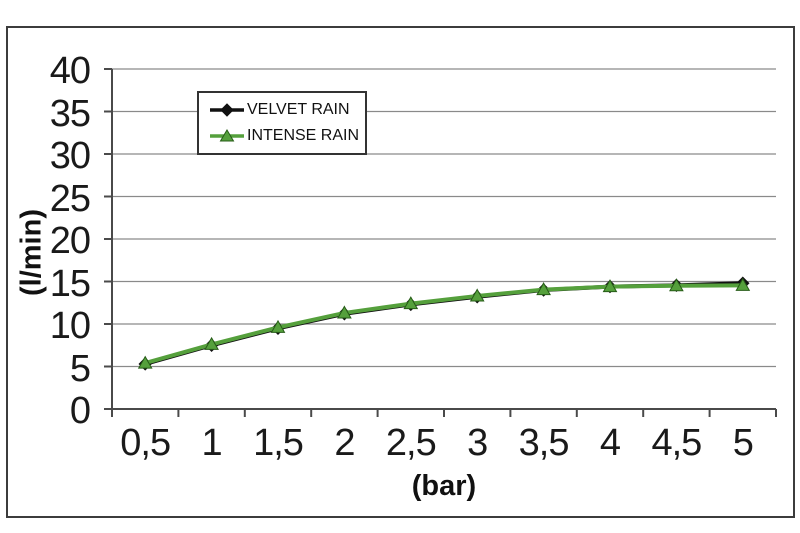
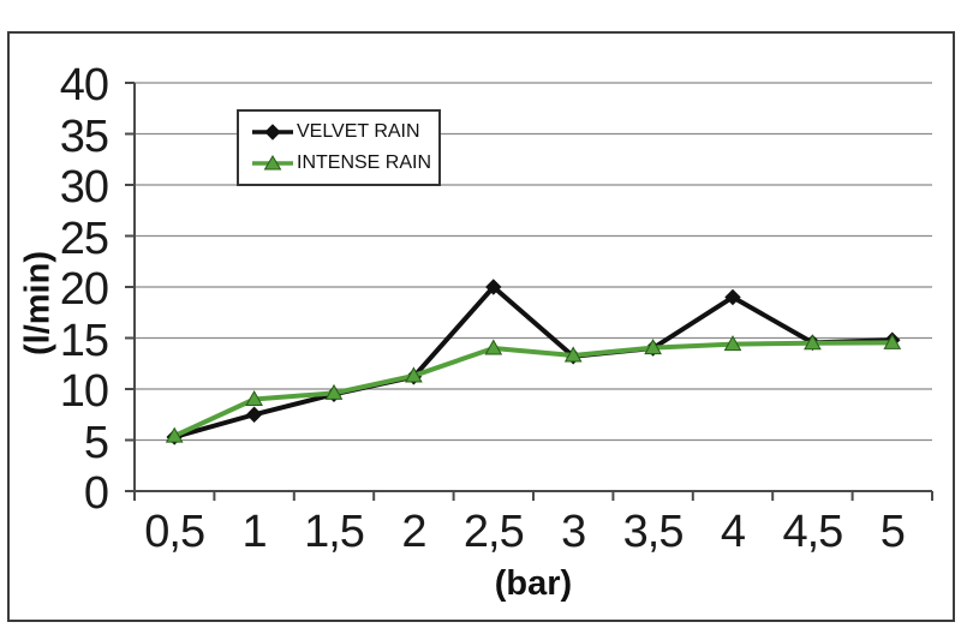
INTENSE RAIN/1: 8 -> 9
VELVET RAIN/2,5: 12 -> 20
INTENSE RAIN/2,5: 12 -> 14
VELVET RAIN/4: 14 -> 19
